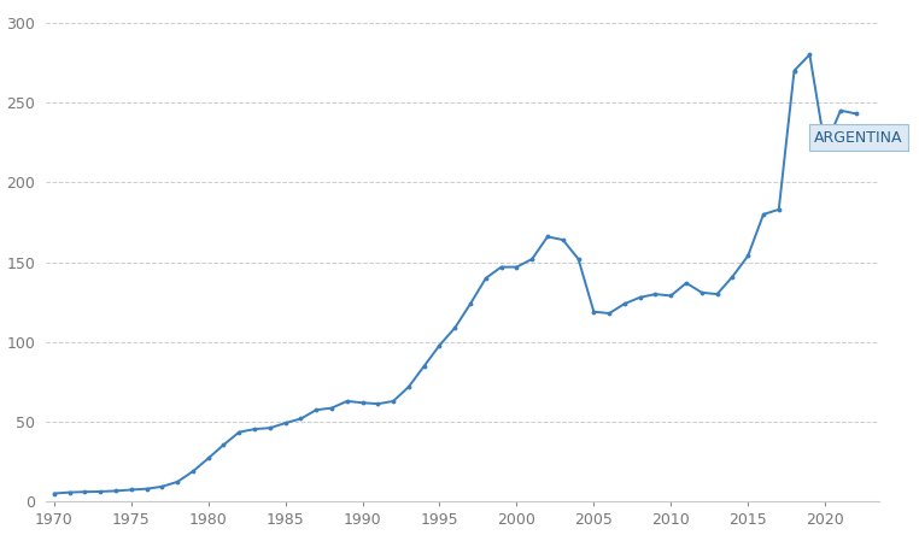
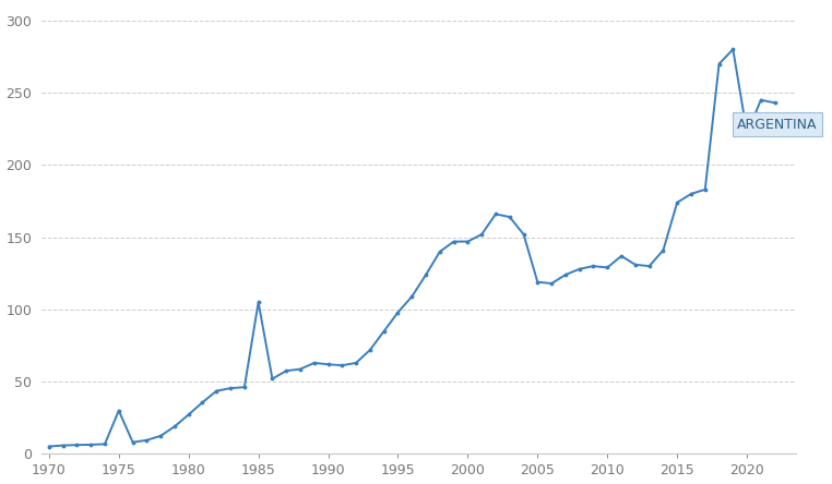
1975: 8 -> 30
1985: 49 -> 105
2015: 154 -> 174
